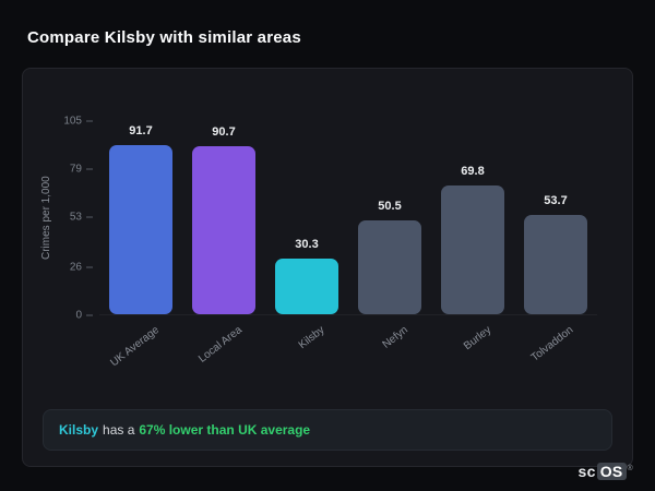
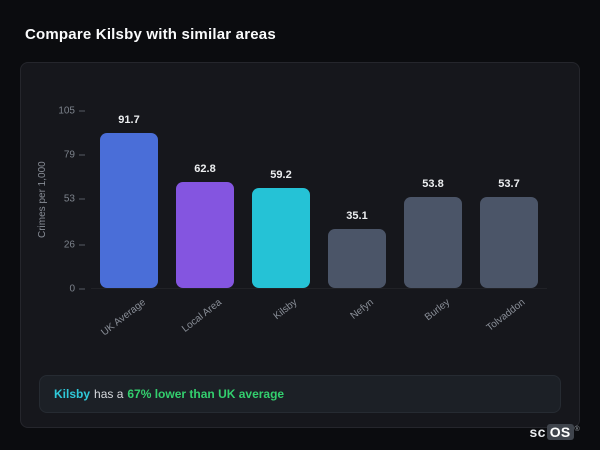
Local Area: 90.7 -> 62.8
Kilsby: 30.3 -> 59.2
Nefyn: 50.5 -> 35.1
Burley: 69.8 -> 53.8
